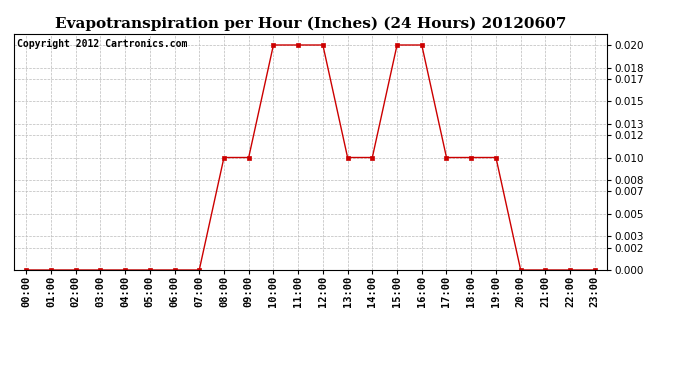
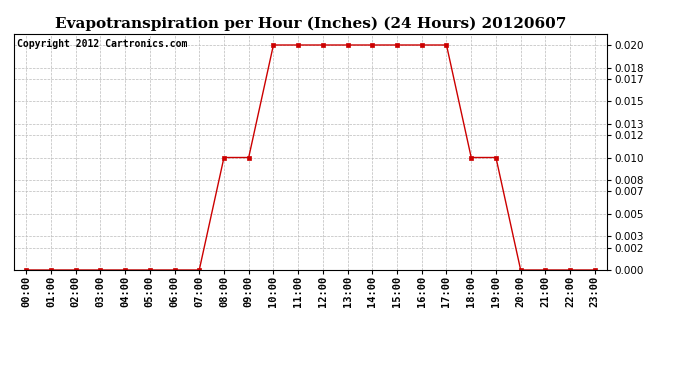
13:00: 0.01 -> 0.02
14:00: 0.01 -> 0.02
17:00: 0.01 -> 0.02
